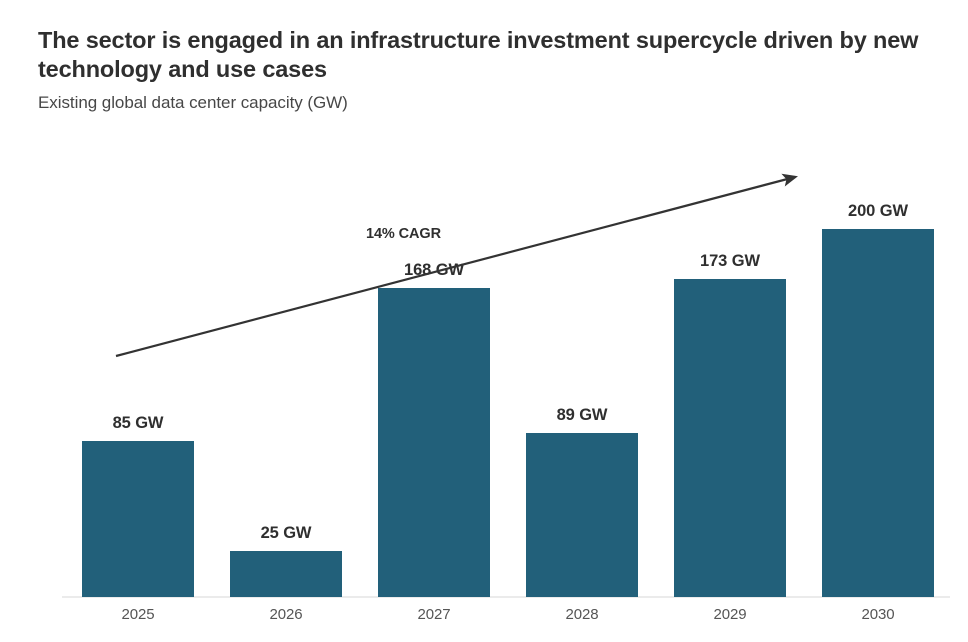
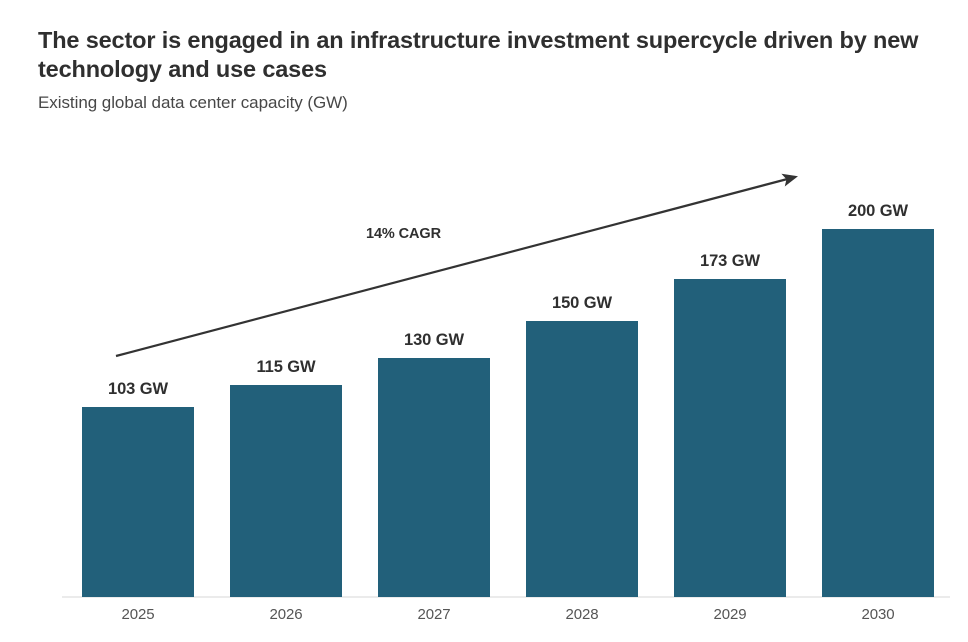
2025: 85 -> 103
2026: 25 -> 115
2027: 168 -> 130
2028: 89 -> 150
